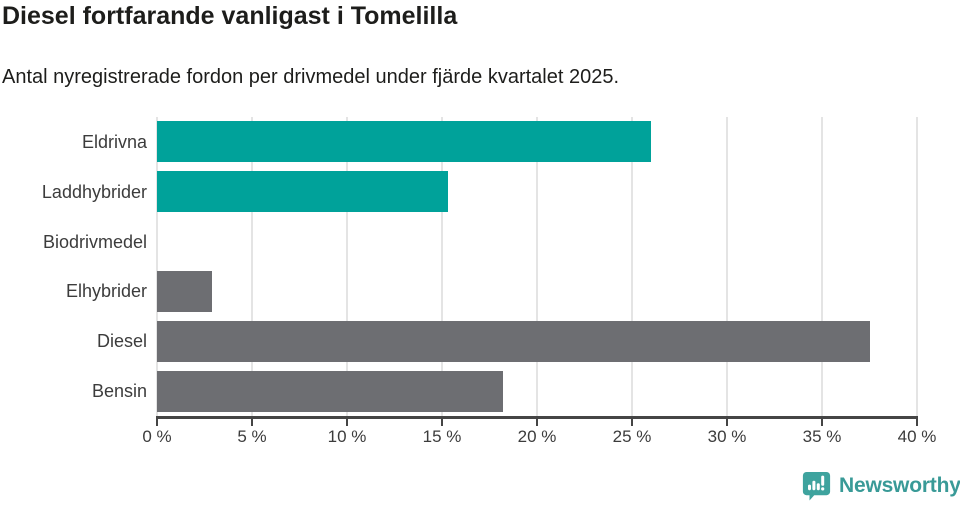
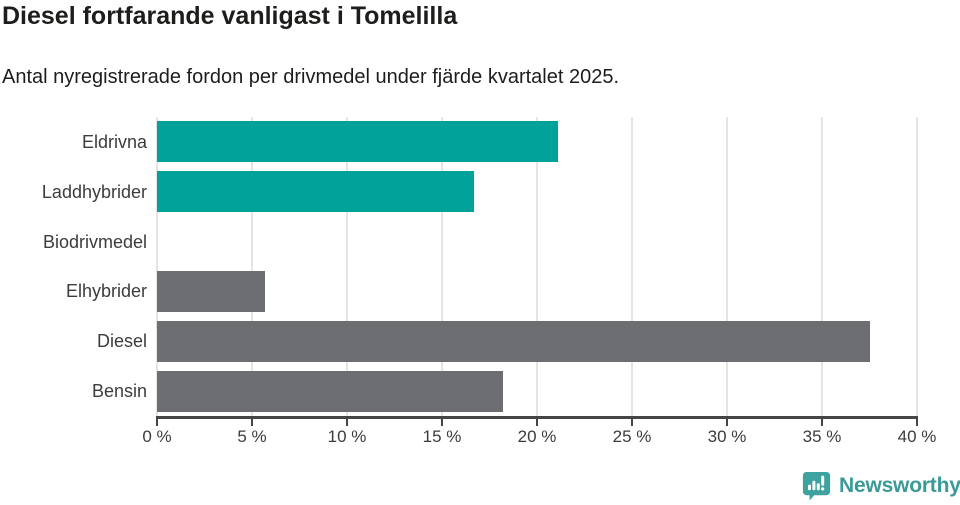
Eldrivna: 26.0% -> 21.1%
Laddhybrider: 15.3% -> 16.7%
Elhybrider: 2.9% -> 5.7%
